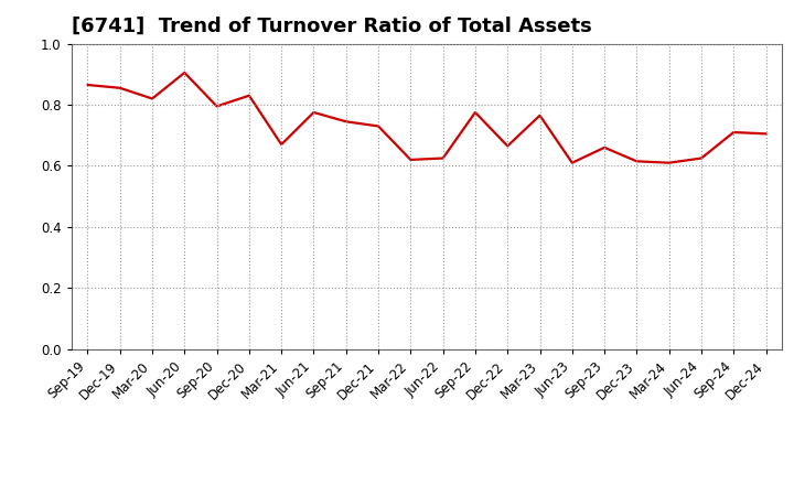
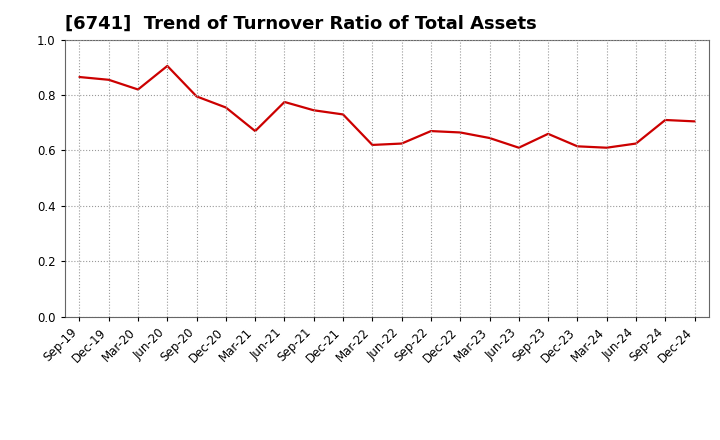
Dec-20: 0.830 -> 0.755
Sep-22: 0.775 -> 0.670
Mar-23: 0.765 -> 0.645
